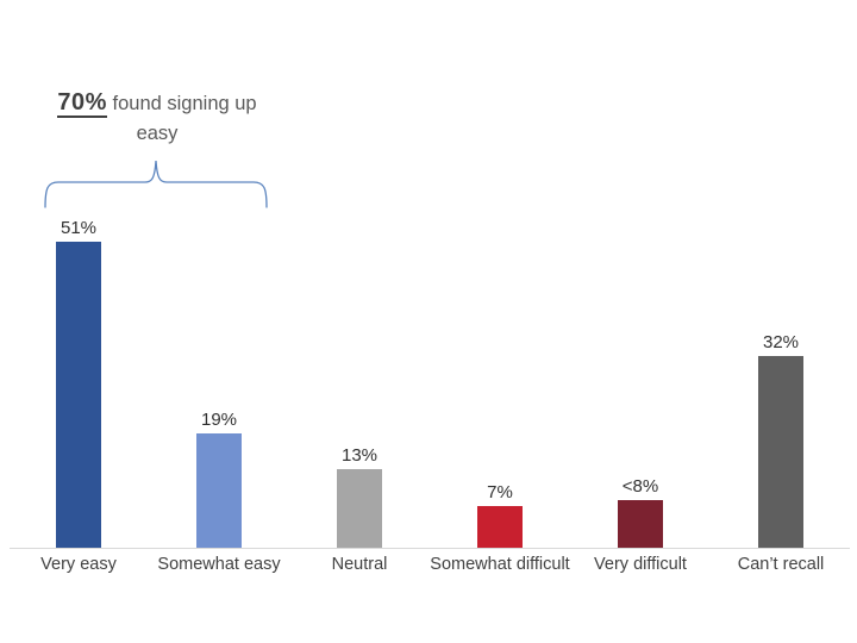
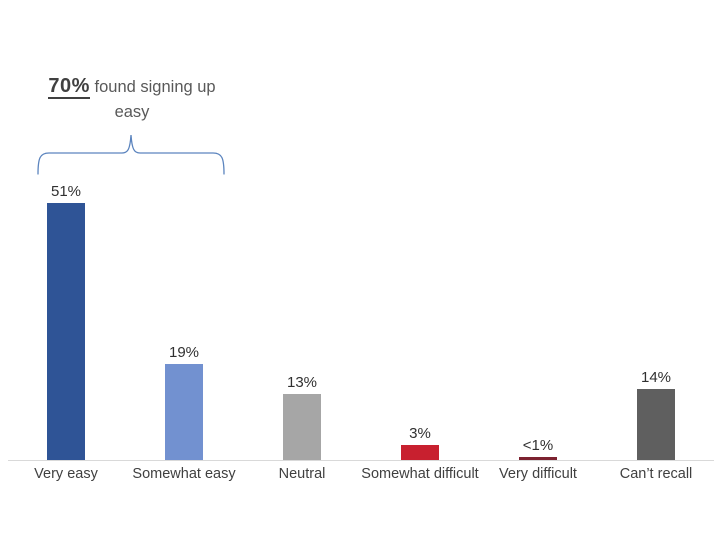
Somewhat difficult: 7% -> 3%
Very difficult: 8 -> 1
Can’t recall: 32% -> 14%
